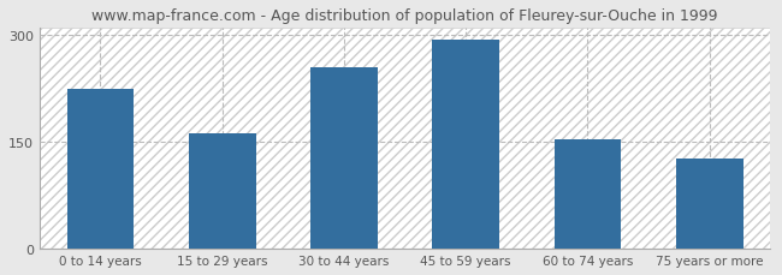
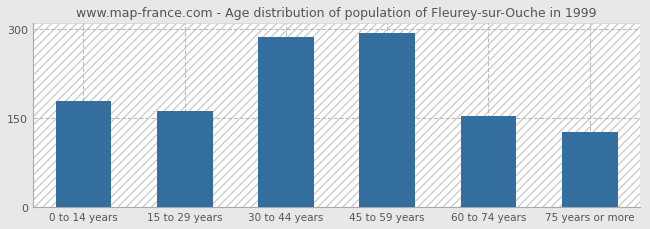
0 to 14 years: 224 -> 178
30 to 44 years: 254 -> 286
